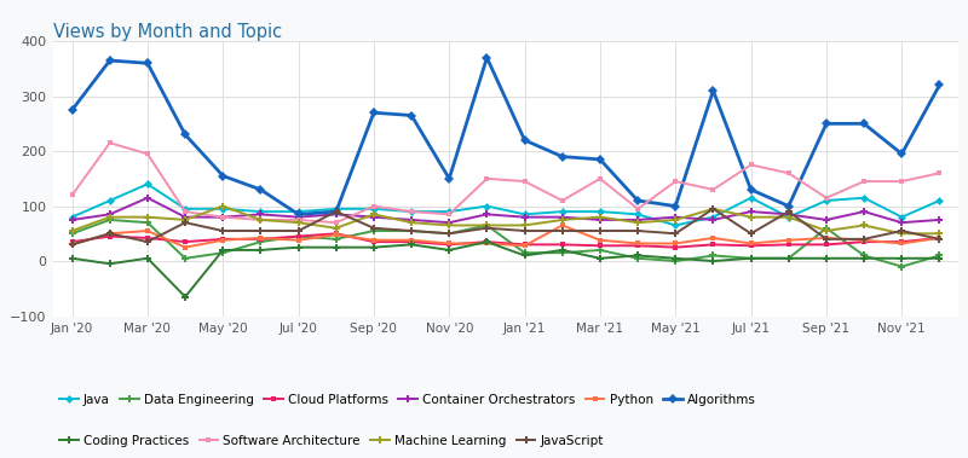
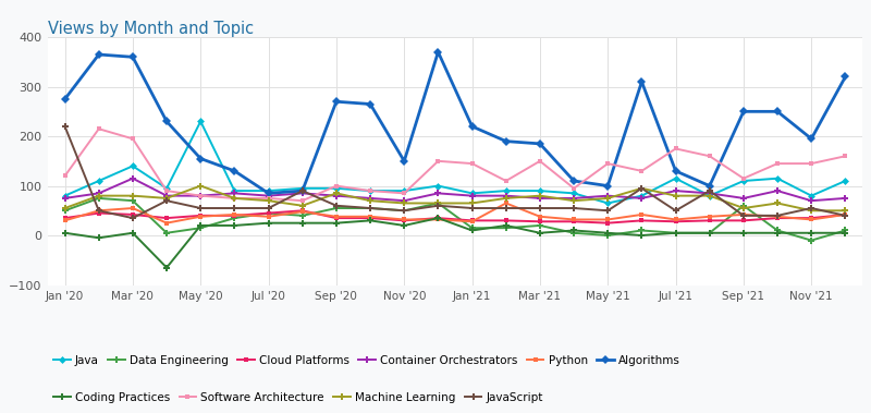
JavaScript/Jan '20: 30 -> 220
Java/May '20: 95 -> 230
